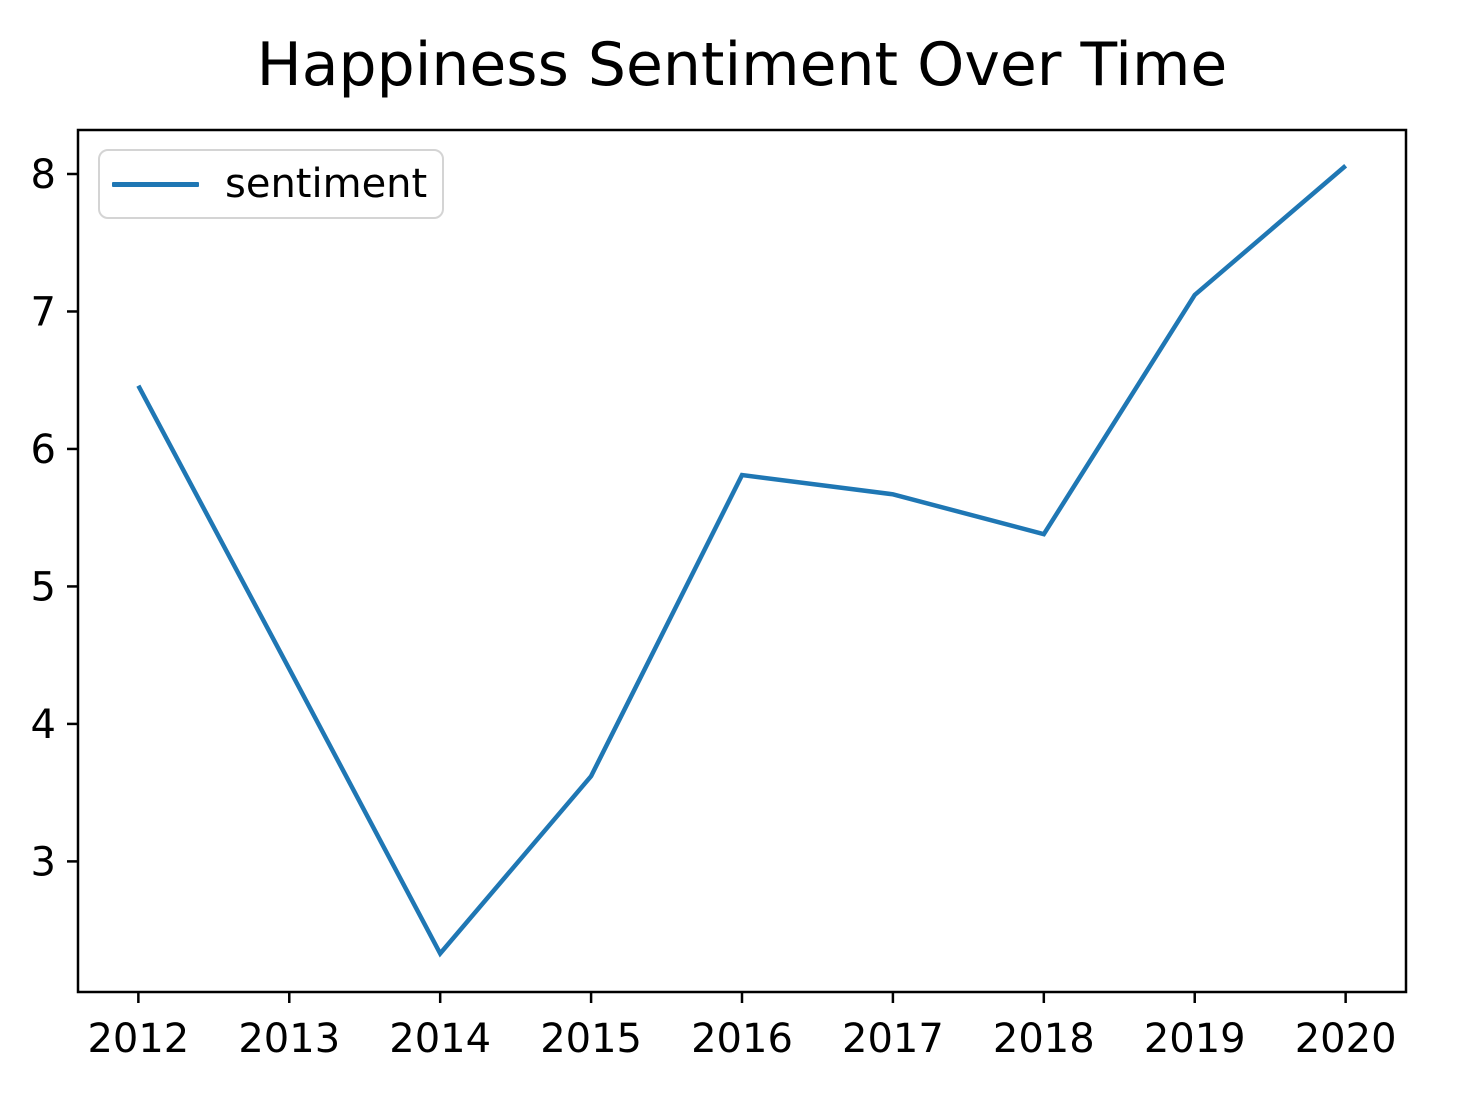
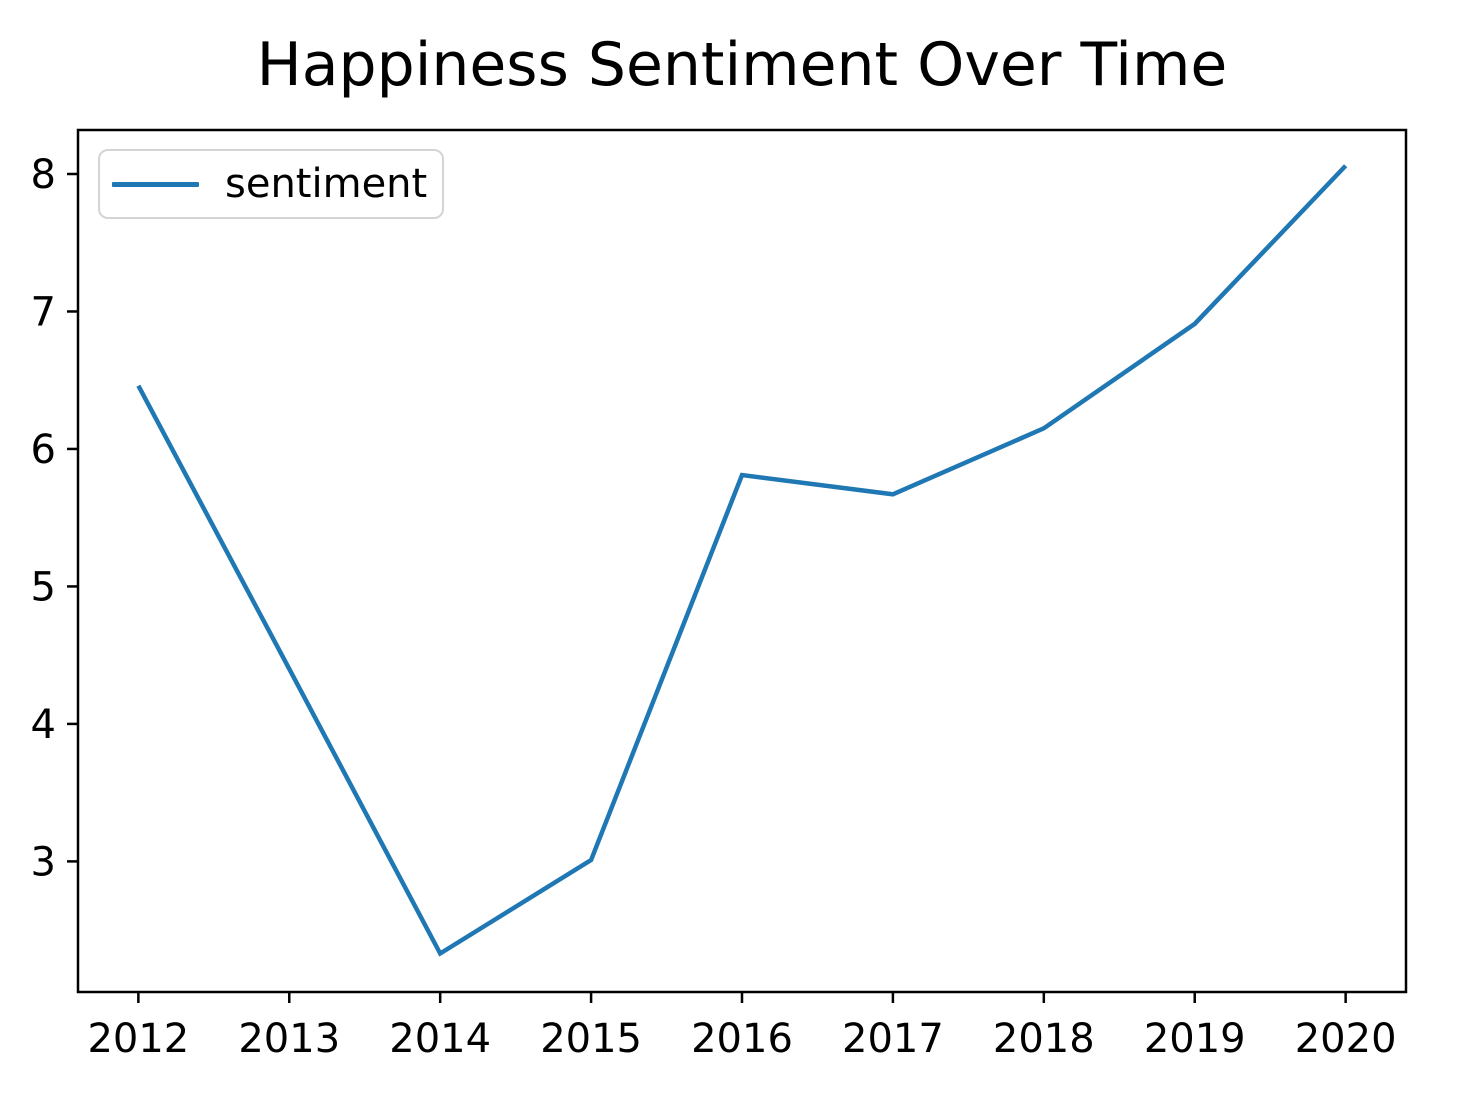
2015: 3.62 -> 3.01
2018: 5.38 -> 6.15
2019: 7.12 -> 6.91
